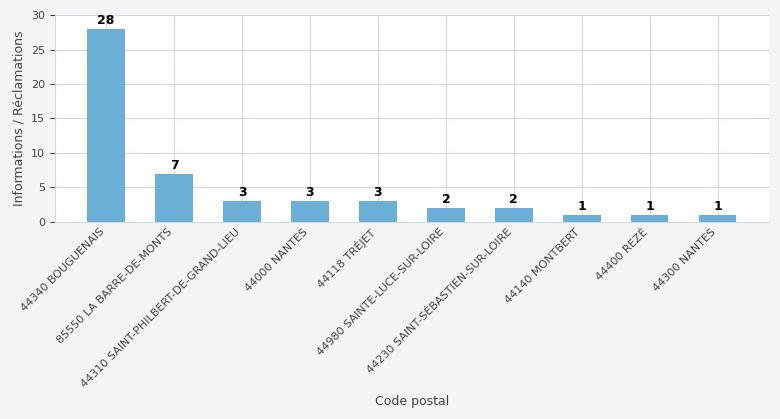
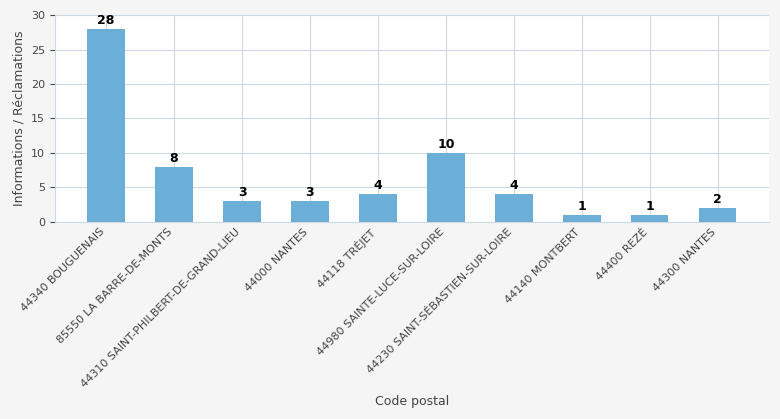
85550 LA BARRE-DE-MONTS: 7 -> 8
44118 TRÉJET: 3 -> 4
44980 SAINTE-LUCE-SUR-LOIRE: 2 -> 10
44230 SAINT-SÉBASTIEN-SUR-LOIRE: 2 -> 4
44300 NANTES: 1 -> 2
